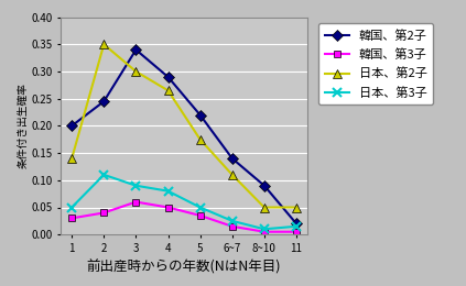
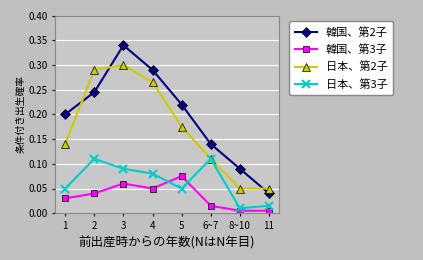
日本、第2子/2: 0.350 -> 0.290
韓国、第3子/5: 0.035 -> 0.075
日本、第3子/6~7: 0.025 -> 0.110
韓国、第2子/11: 0.020 -> 0.040
